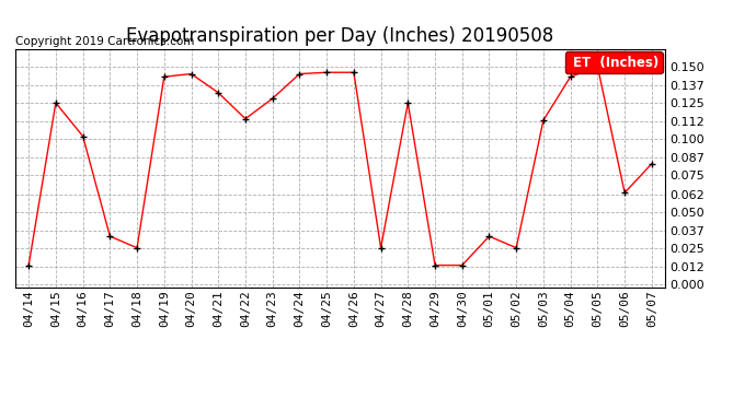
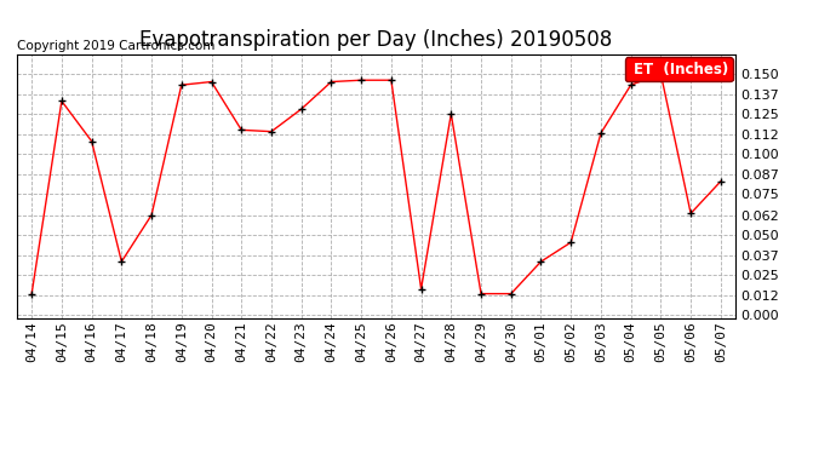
04/15: 0.125 -> 0.133
04/16: 0.102 -> 0.108
04/18: 0.025 -> 0.062
04/21: 0.132 -> 0.115
04/27: 0.025 -> 0.016
05/02: 0.025 -> 0.045
